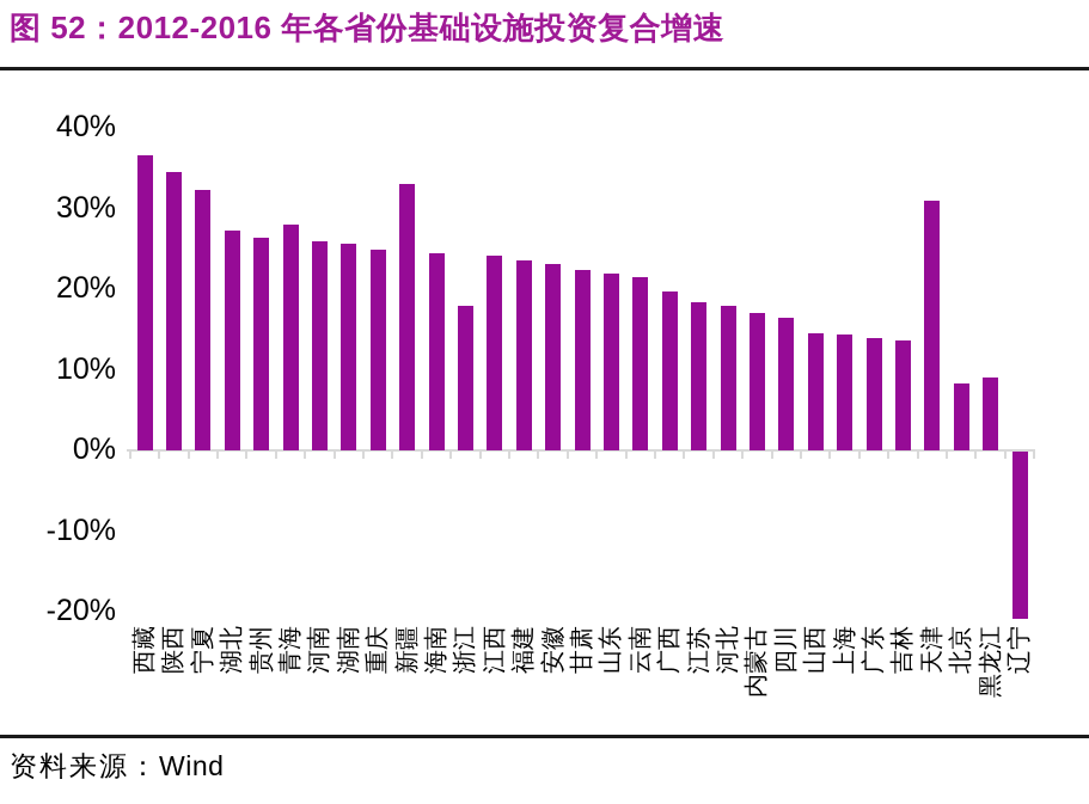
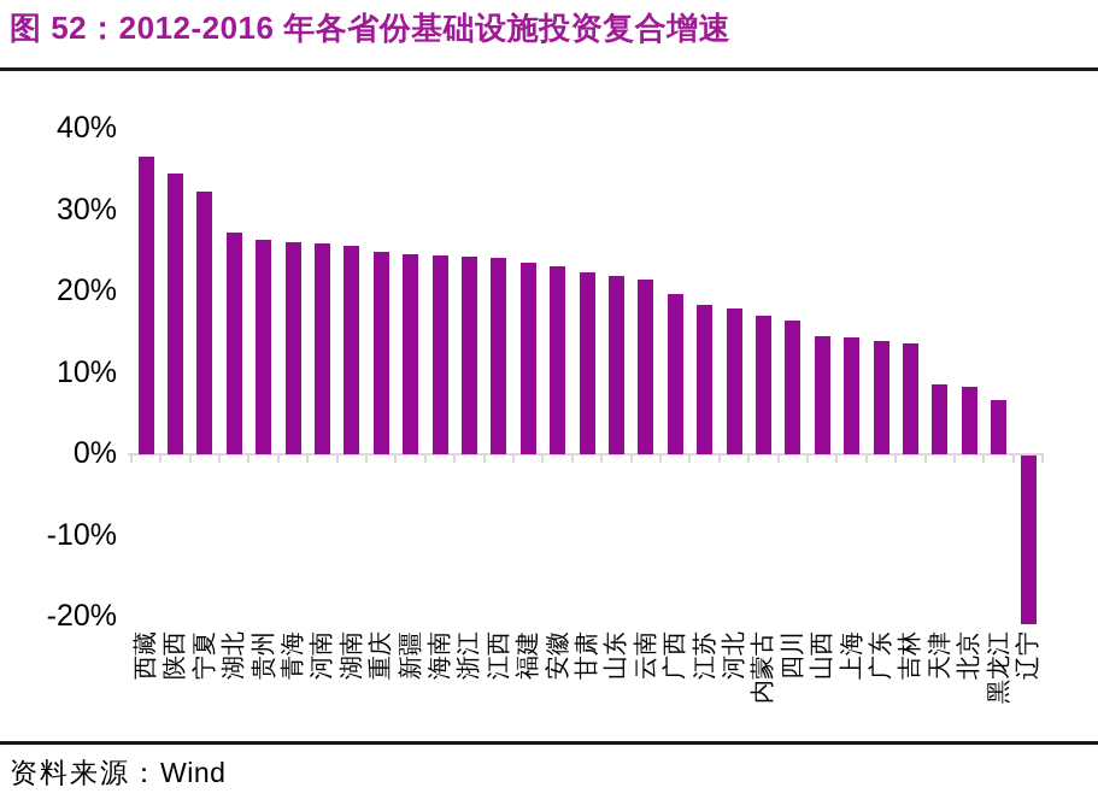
青海: 28% -> 26%
新疆: 33% -> 25%
浙江: 18% -> 24%
天津: 31% -> 9%
黑龙江: 9% -> 7%
